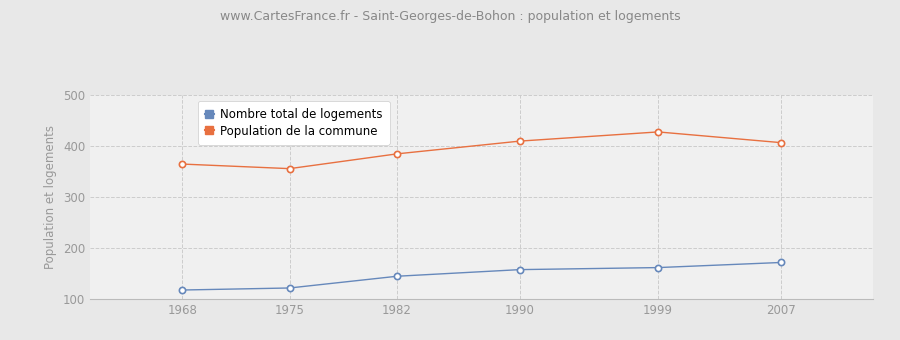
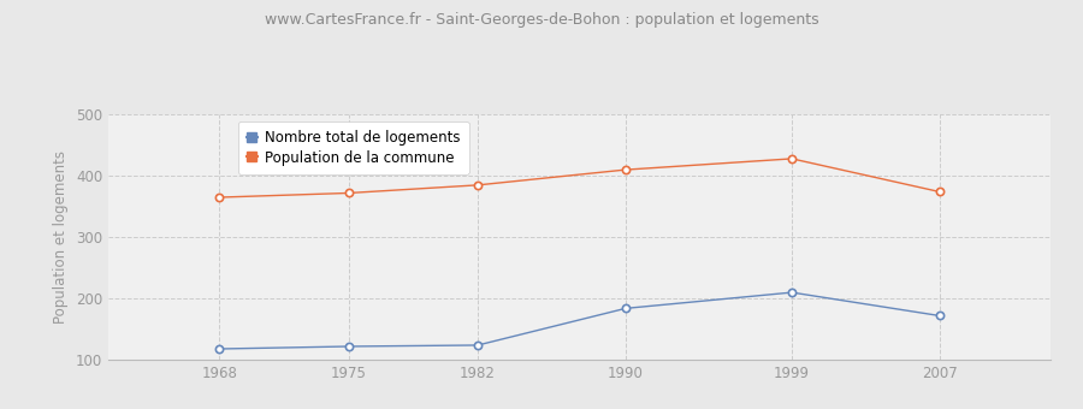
Population de la commune/1975: 356 -> 372
Nombre total de logements/1982: 145 -> 124
Nombre total de logements/1990: 158 -> 184
Nombre total de logements/1999: 162 -> 210
Population de la commune/2007: 407 -> 374
